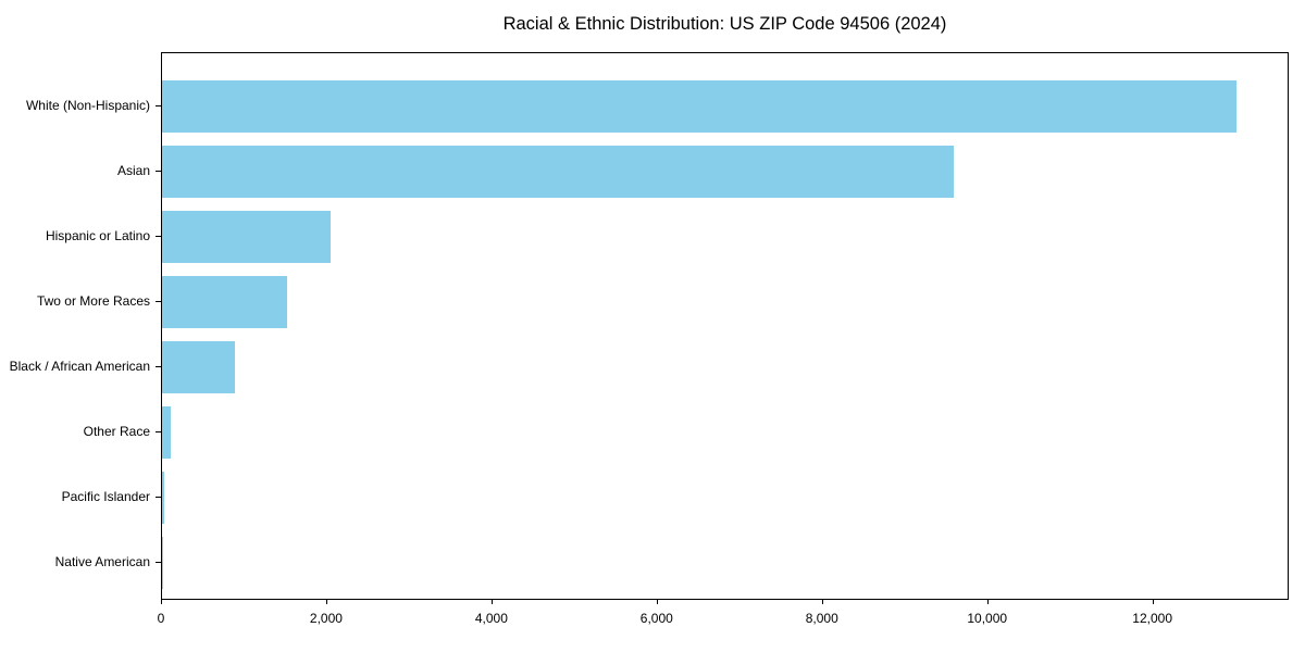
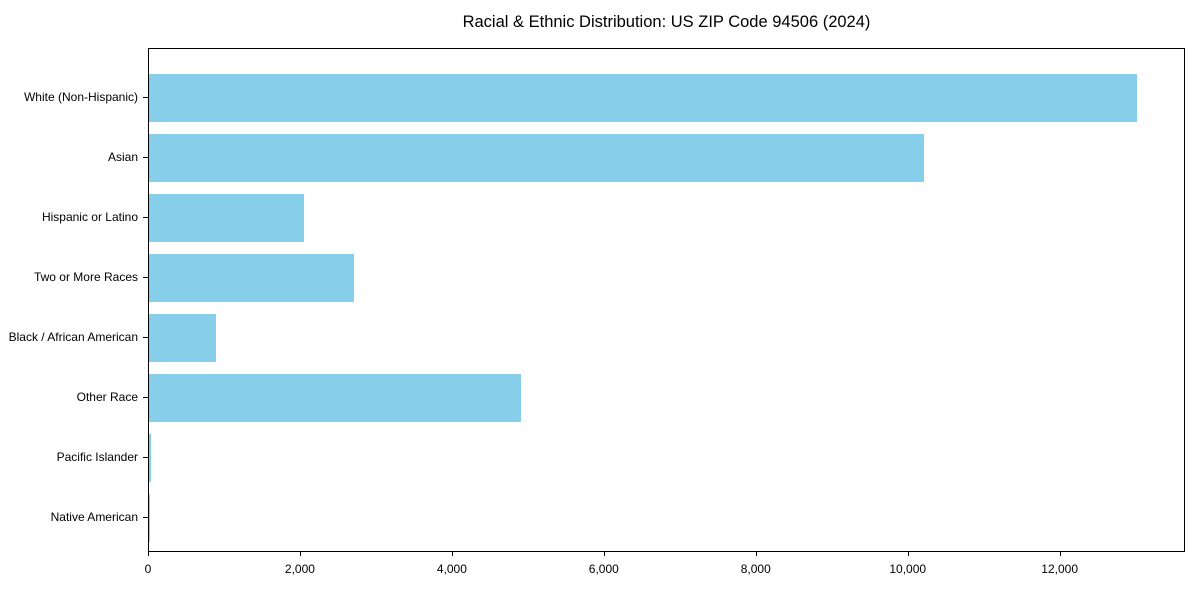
Asian: 9600 -> 10200
Two or More Races: 1500 -> 2700
Other Race: 100 -> 4900
